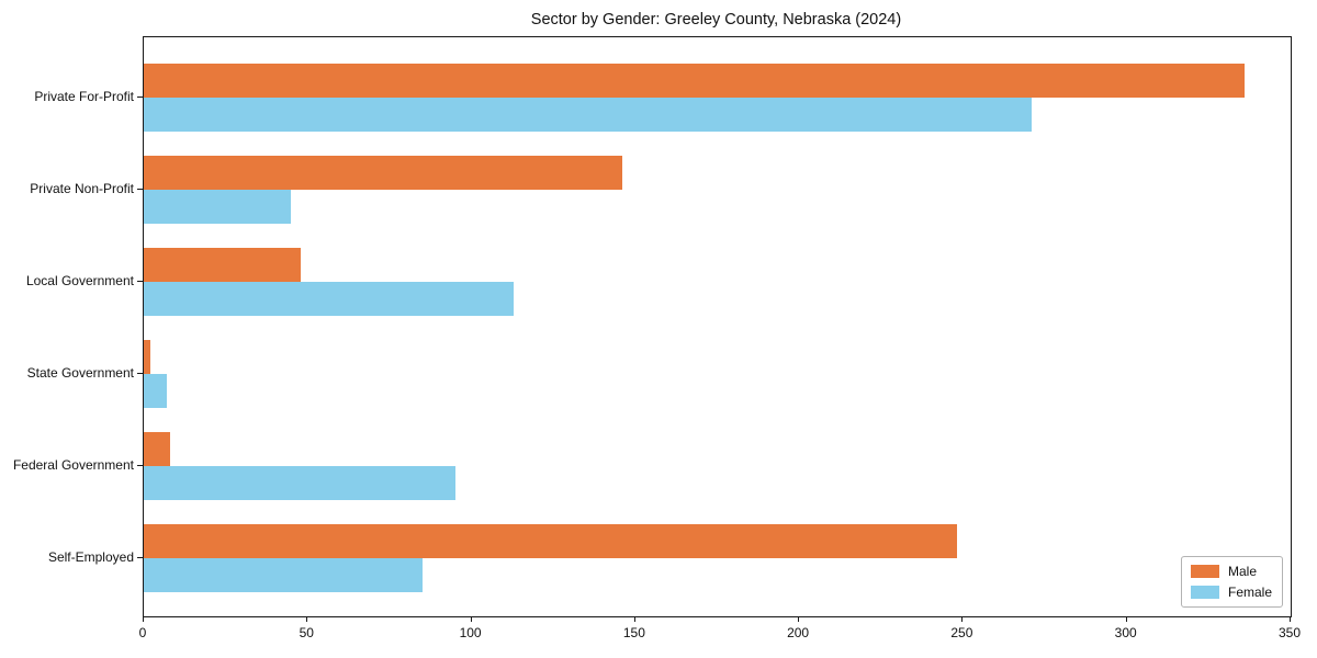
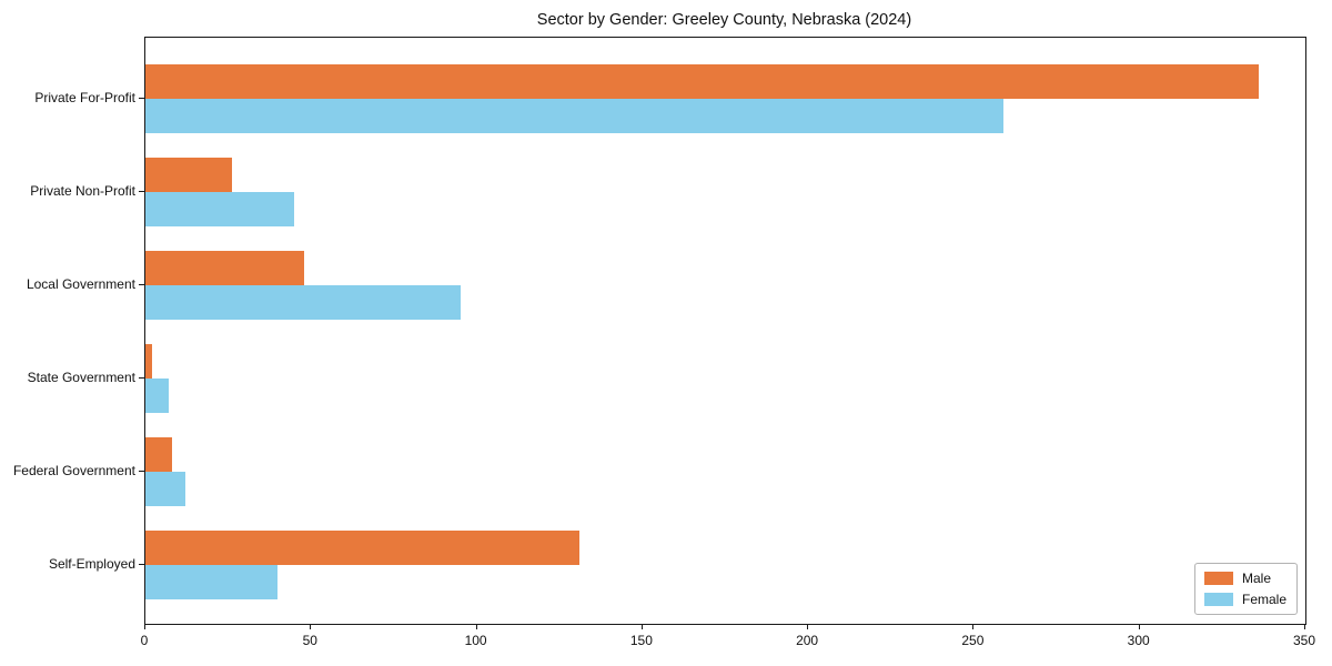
Female/Private For-Profit: 271 -> 259
Male/Private Non-Profit: 146 -> 26
Female/Local Government: 113 -> 95
Female/Federal Government: 95 -> 12
Male/Self-Employed: 248 -> 131
Female/Self-Employed: 85 -> 40
